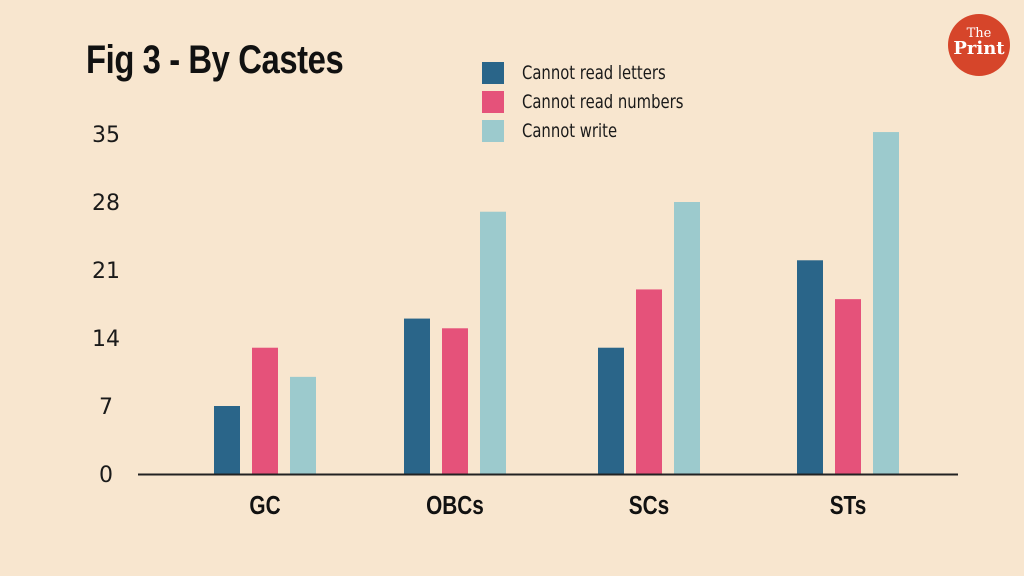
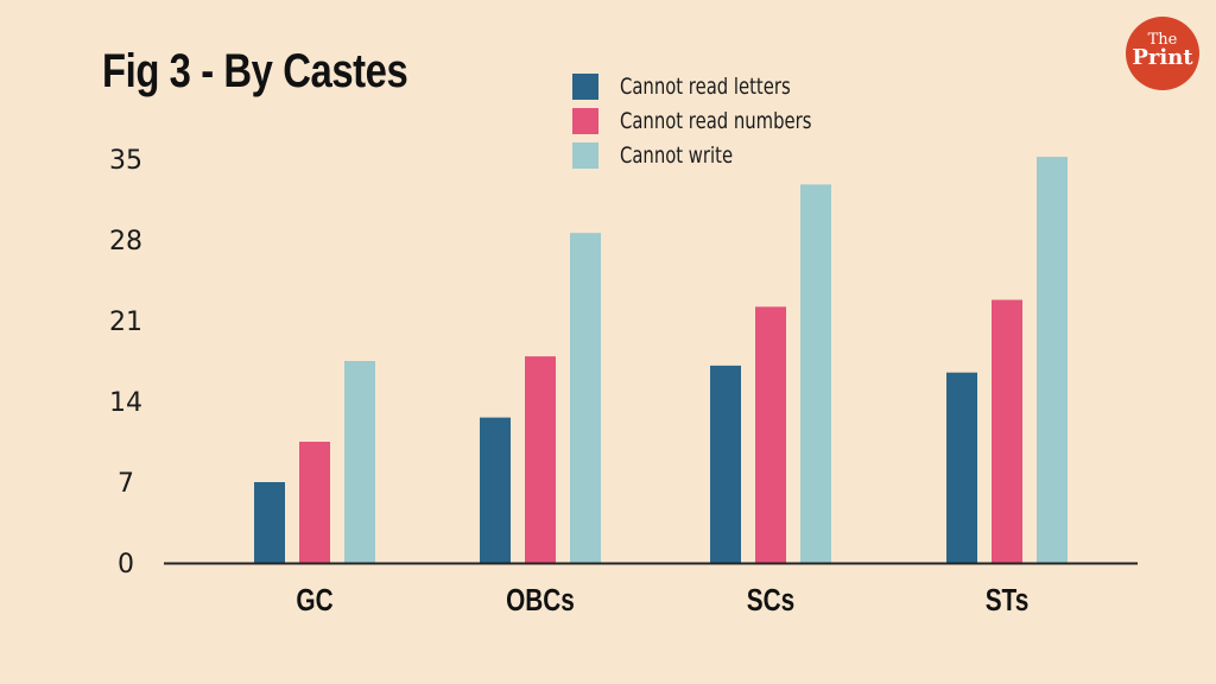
Cannot read numbers/GC: 13 -> 10
Cannot write/GC: 10 -> 18
Cannot read letters/OBCs: 16 -> 13
Cannot read numbers/OBCs: 15 -> 18
Cannot write/OBCs: 27 -> 29
Cannot read letters/SCs: 13 -> 17
Cannot read numbers/SCs: 19 -> 22
Cannot write/SCs: 28 -> 33
Cannot read letters/STs: 22 -> 16
Cannot read numbers/STs: 18 -> 23
